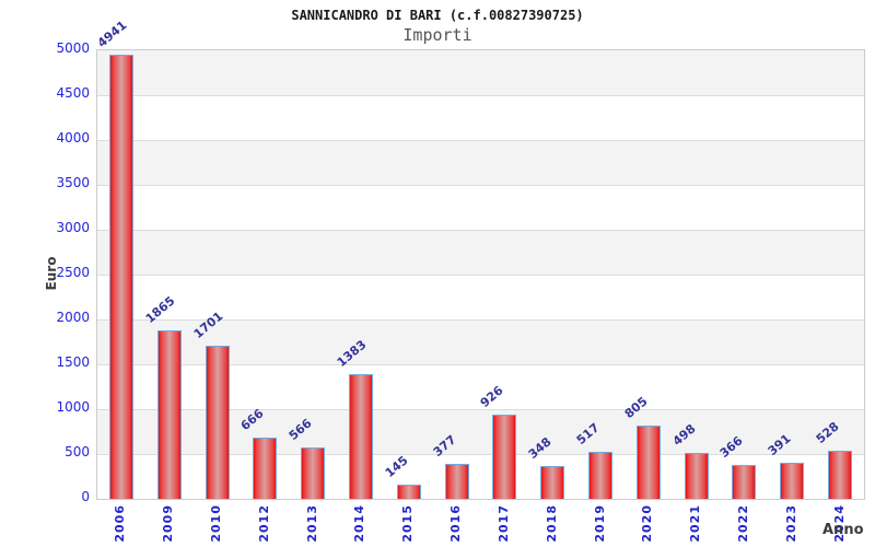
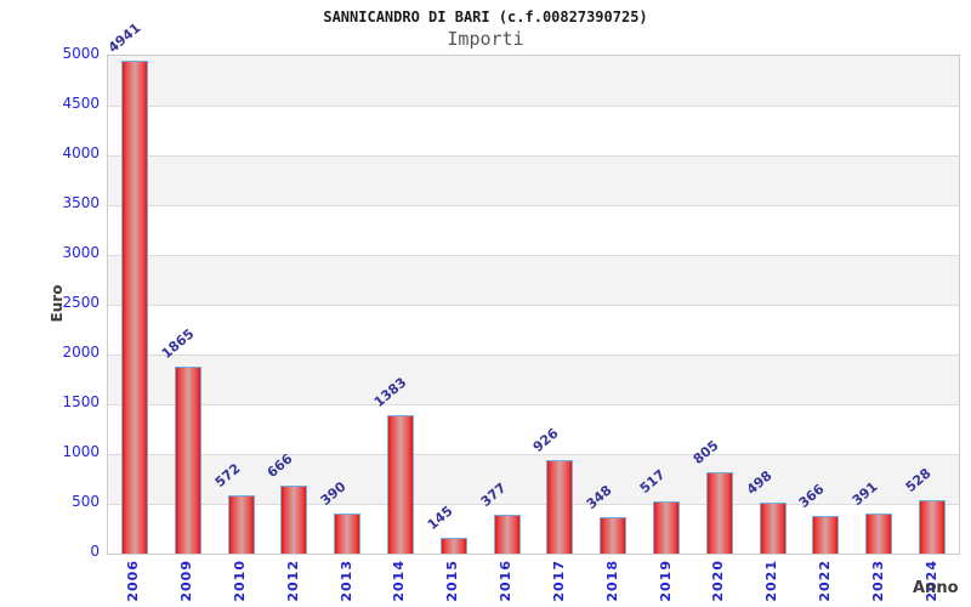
2010: 1701 -> 572
2013: 566 -> 390
